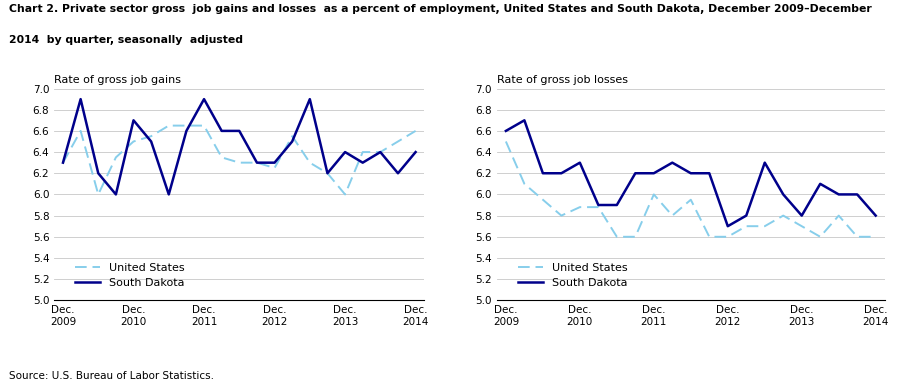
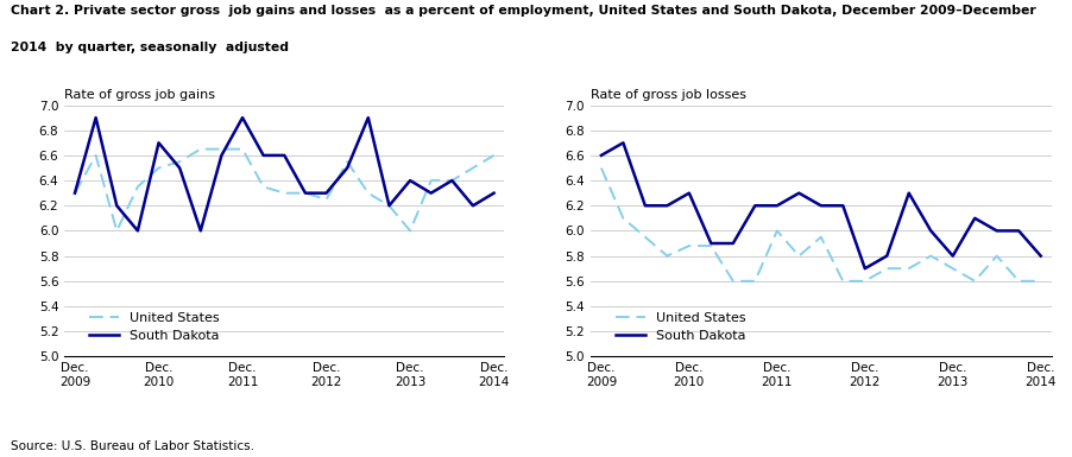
Rate of gross job gains/South Dakota/Dec. 2014: 6.4 -> 6.3
